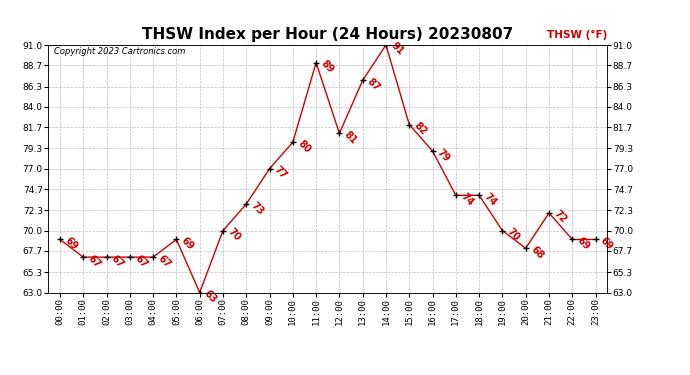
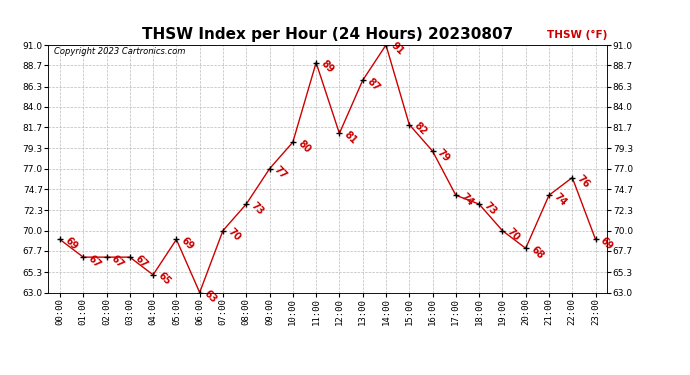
04:00: 67 -> 65
18:00: 74 -> 73
21:00: 72 -> 74
22:00: 69 -> 76
